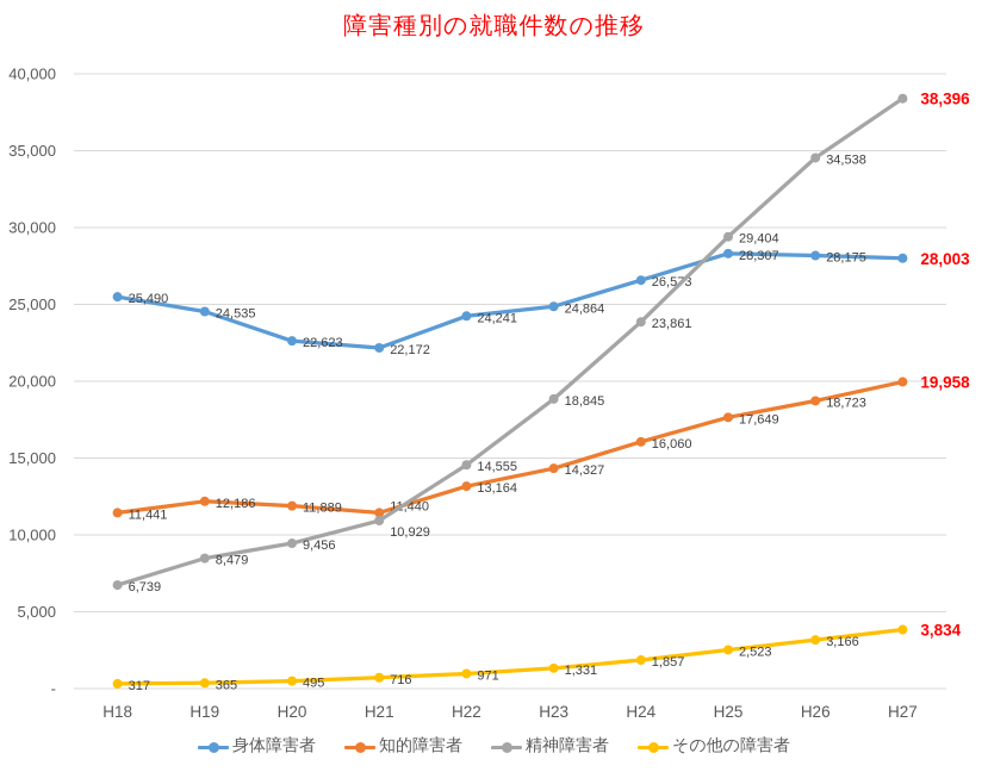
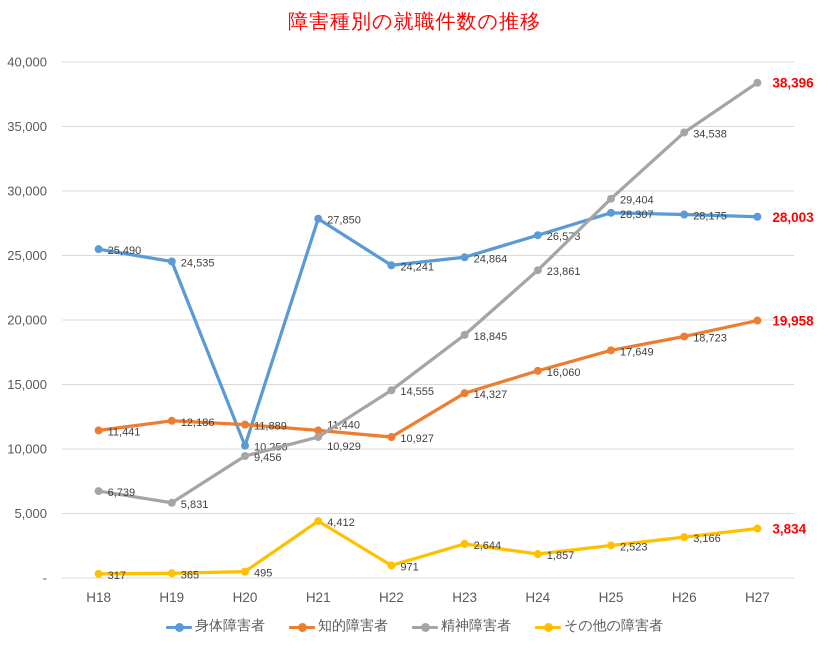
精神障害者/H19: 8,479 -> 5,831
身体障害者/H20: 22,623 -> 10,256
身体障害者/H21: 22,172 -> 27,850
その他の障害者/H21: 716 -> 4,412
知的障害者/H22: 13,164 -> 10,927
その他の障害者/H23: 1,331 -> 2,644
